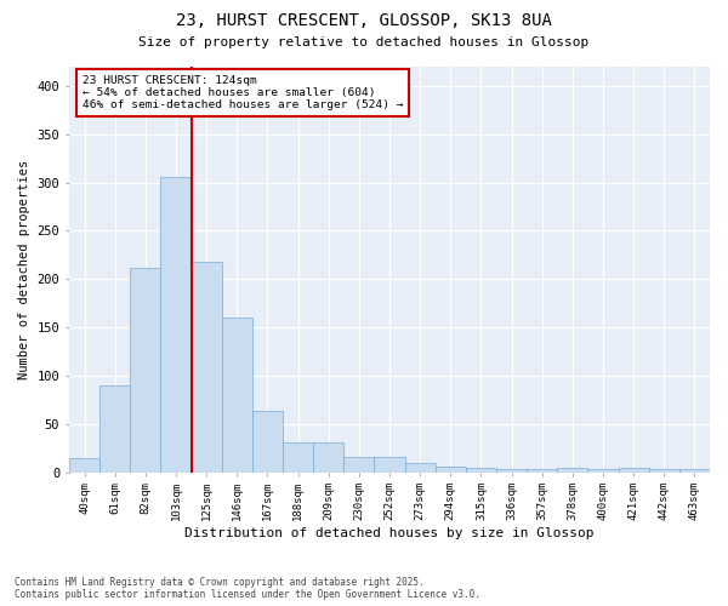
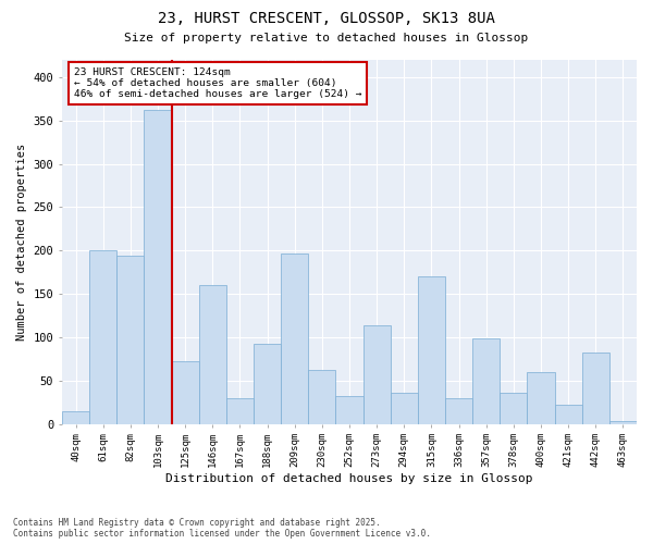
61sqm: 90 -> 200
82sqm: 212 -> 194
103sqm: 306 -> 362
125sqm: 218 -> 72
167sqm: 64 -> 30
188sqm: 31 -> 92
209sqm: 31 -> 196
230sqm: 16 -> 62
252sqm: 16 -> 32
273sqm: 9 -> 114
294sqm: 6 -> 36
315sqm: 5 -> 170
336sqm: 3 -> 30
357sqm: 3 -> 98
378sqm: 5 -> 36
400sqm: 3 -> 60
421sqm: 4 -> 22
442sqm: 3 -> 82
